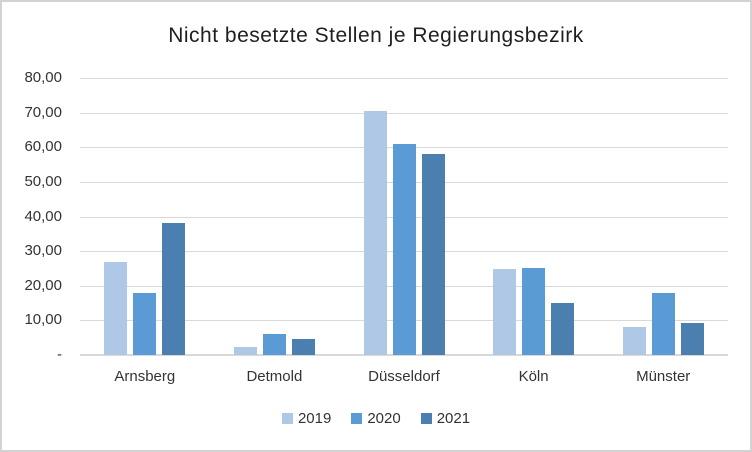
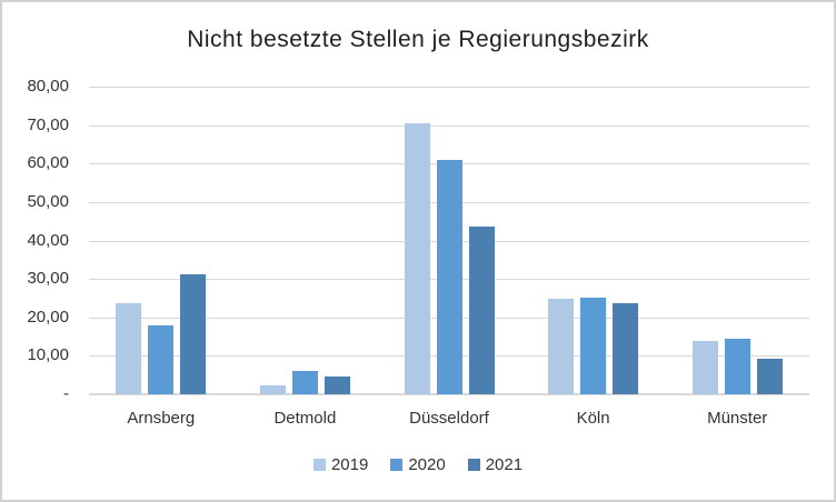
2019/Arnsberg: 27 -> 24
2021/Arnsberg: 38 -> 31
2021/Düsseldorf: 58 -> 44
2021/Köln: 15 -> 24
2019/Münster: 8 -> 14
2020/Münster: 18 -> 14
